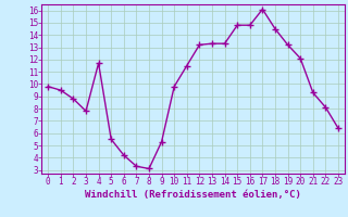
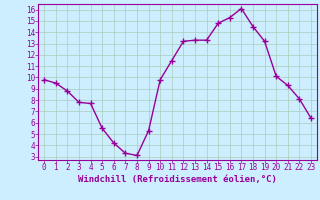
4: 11.7 -> 7.7
16: 14.8 -> 15.3
20: 12.1 -> 10.1
